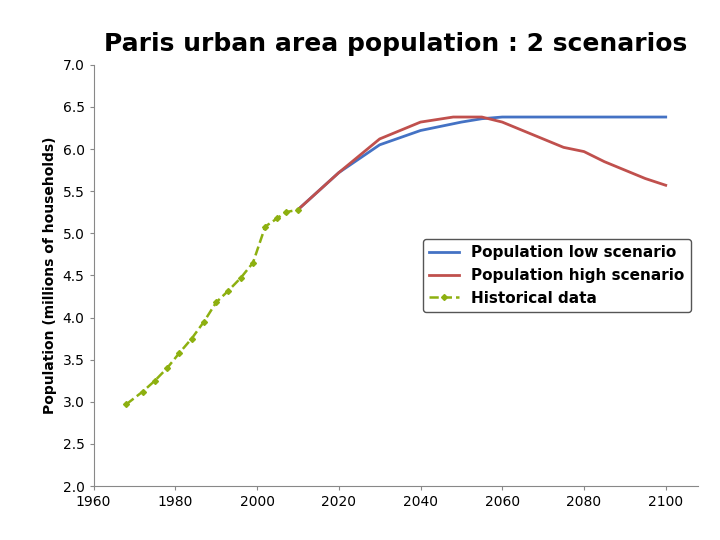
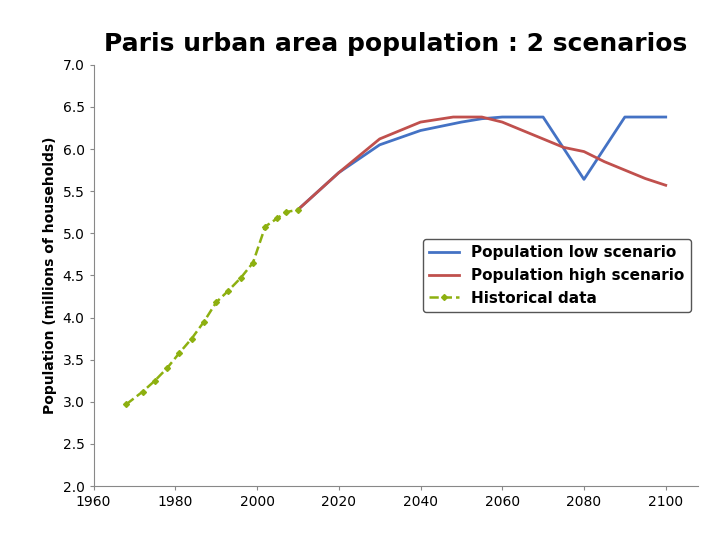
Population low scenario/2080: 6.38 -> 5.64
